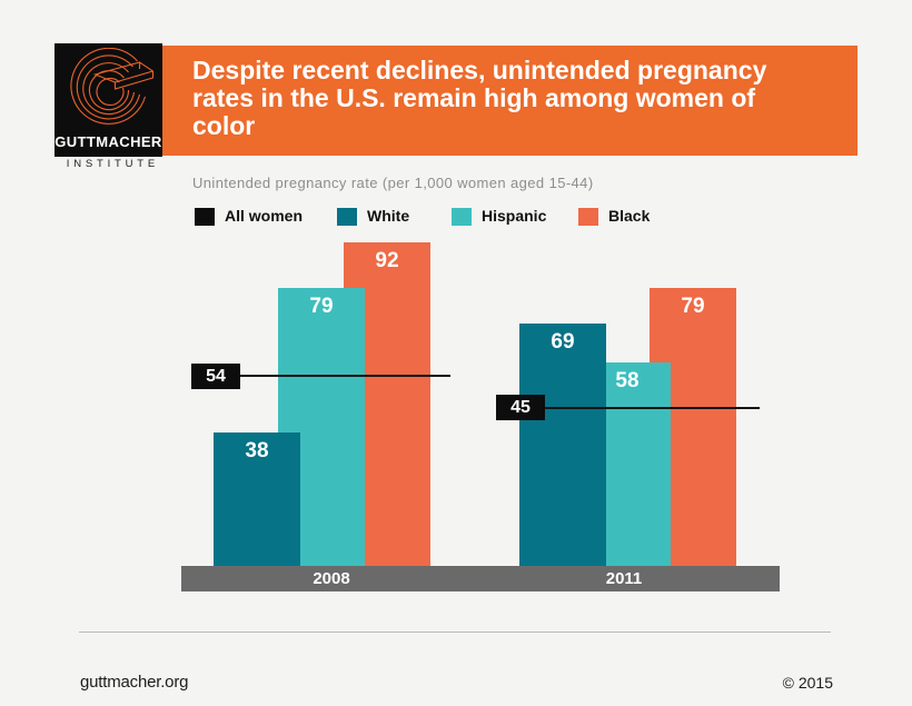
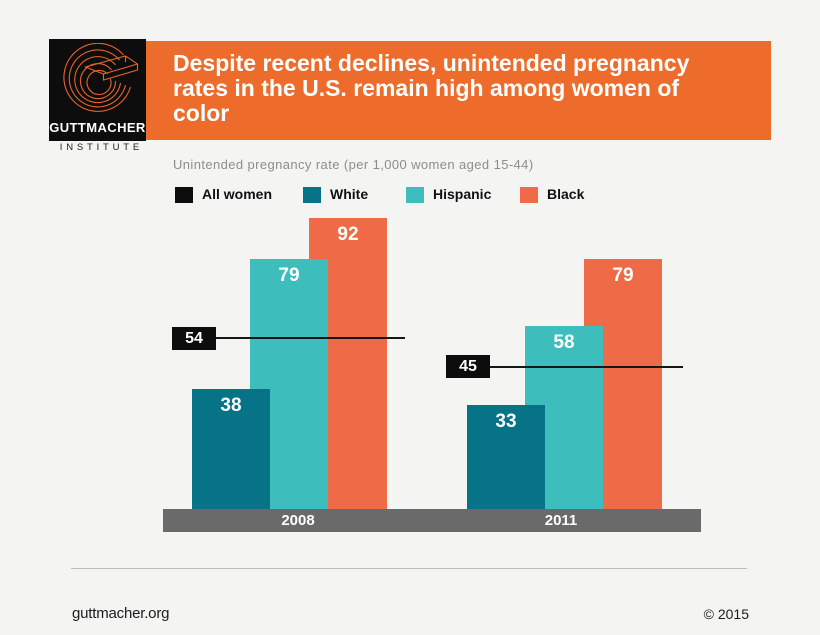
White/2011: 69 -> 33
